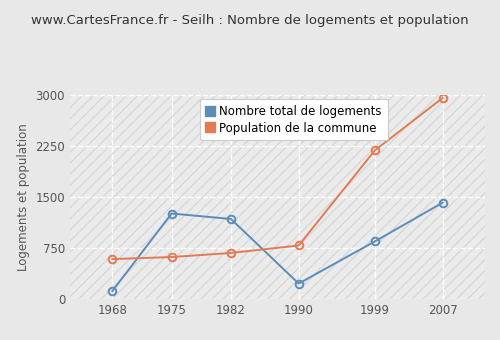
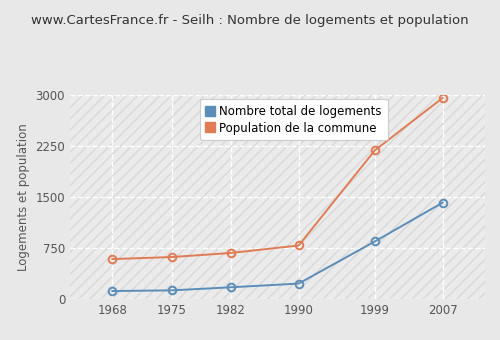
Nombre total de logements/1975: 1260 -> 130
Nombre total de logements/1982: 1180 -> 180
